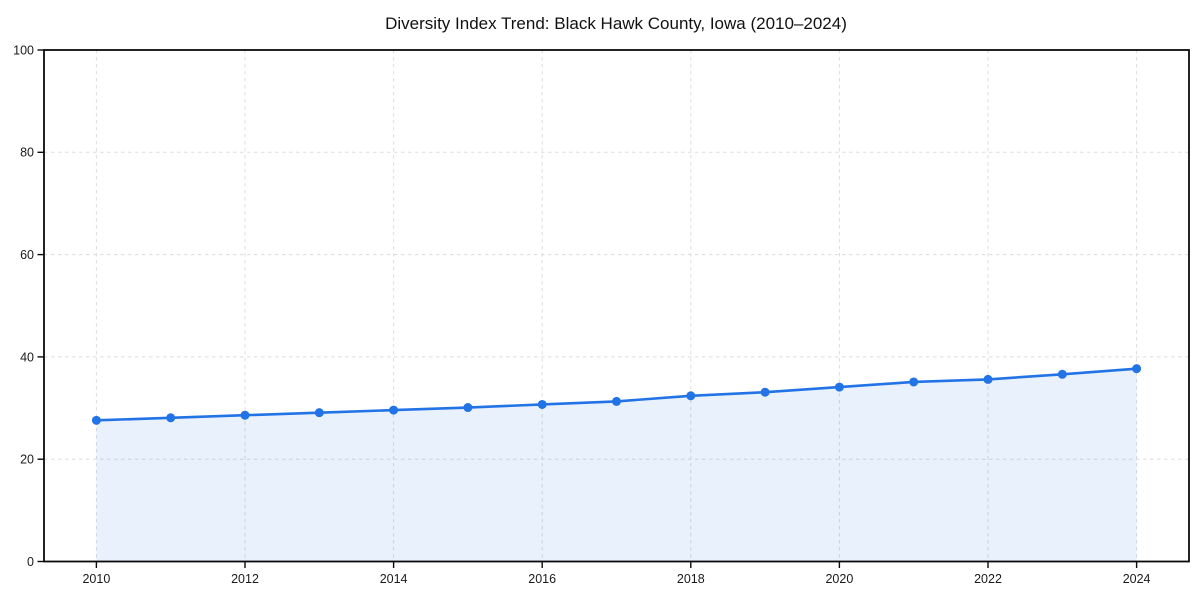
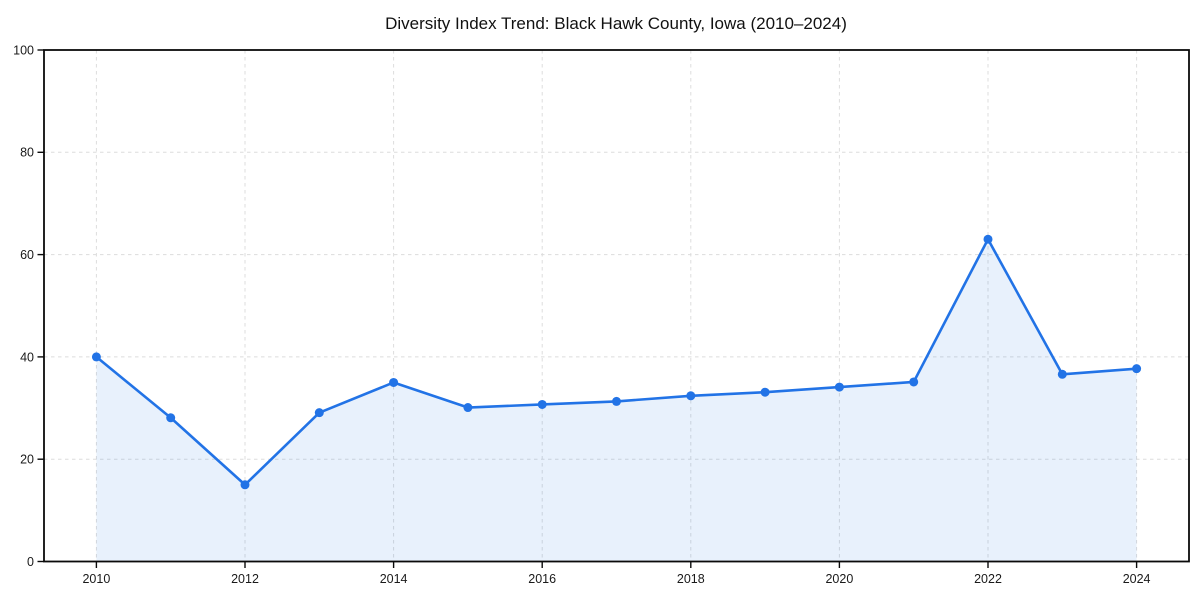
2010: 28 -> 40
2012: 29 -> 15
2014: 30 -> 35
2022: 36 -> 63
